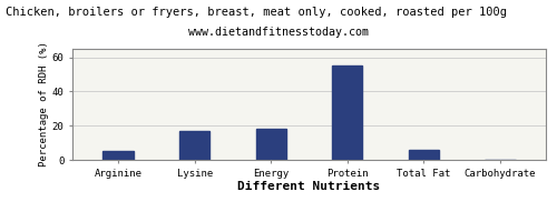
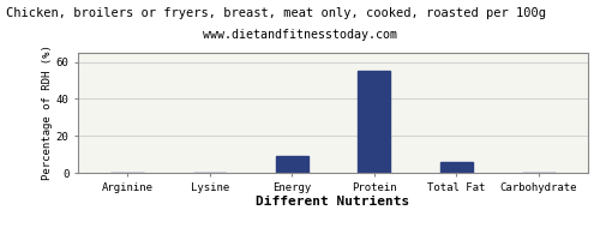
Arginine: 5 -> 0
Lysine: 17 -> 0
Energy: 18 -> 9
